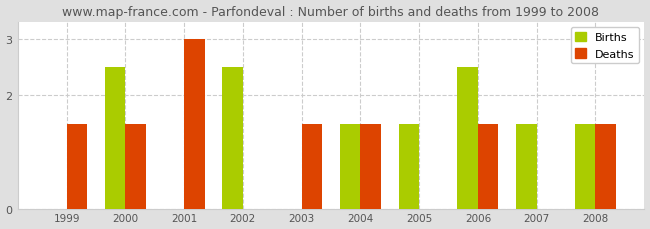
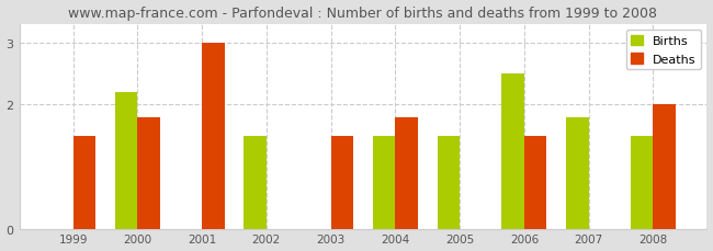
Births/2000: 2.5 -> 2.2
Deaths/2000: 1.5 -> 1.8
Births/2002: 2.5 -> 1.5
Deaths/2004: 1.5 -> 1.8
Births/2007: 1.5 -> 1.8
Deaths/2008: 1.5 -> 2.0
